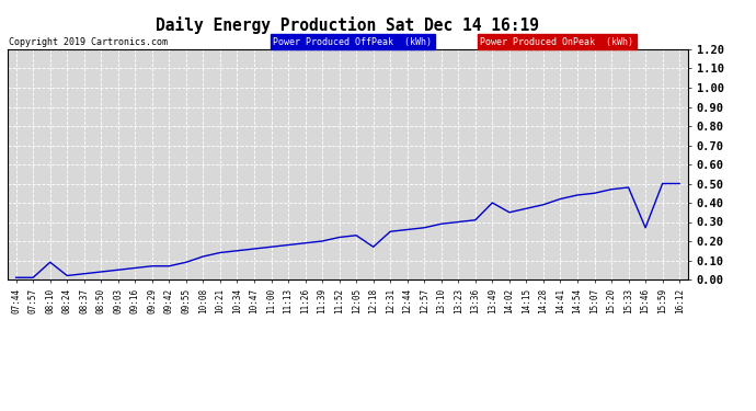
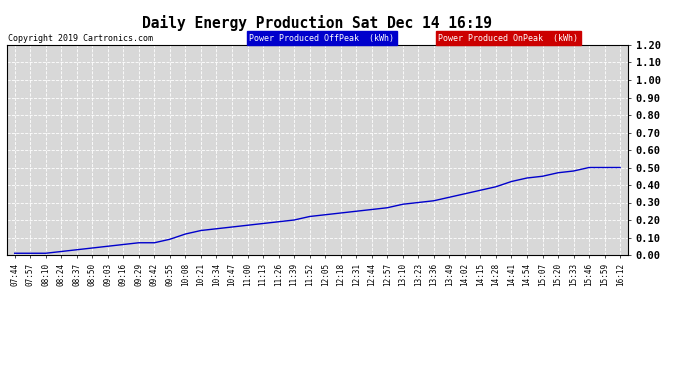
08:10: 0.09 -> 0.01
12:18: 0.17 -> 0.24
13:49: 0.40 -> 0.33
15:46: 0.27 -> 0.50
